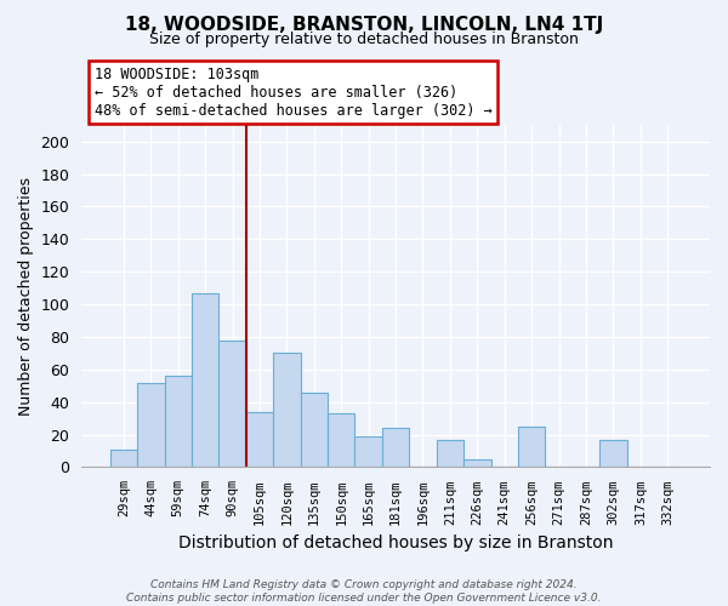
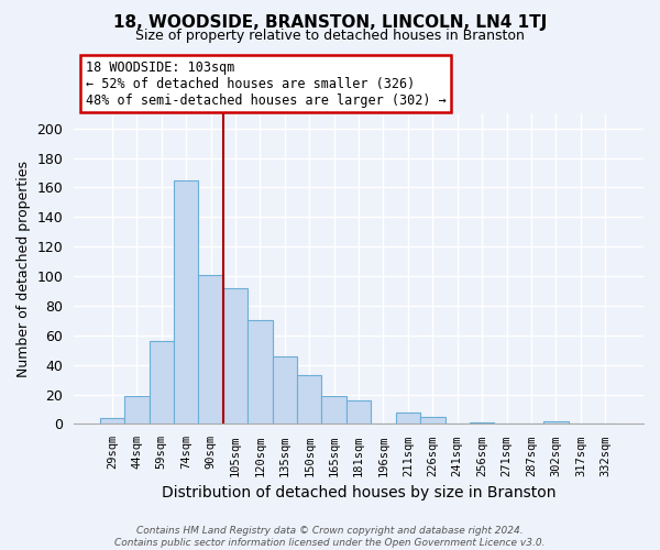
29sqm: 11 -> 4
44sqm: 52 -> 19
74sqm: 107 -> 165
90sqm: 78 -> 101
105sqm: 34 -> 92
181sqm: 24 -> 16
211sqm: 17 -> 8
256sqm: 25 -> 1
302sqm: 17 -> 2
